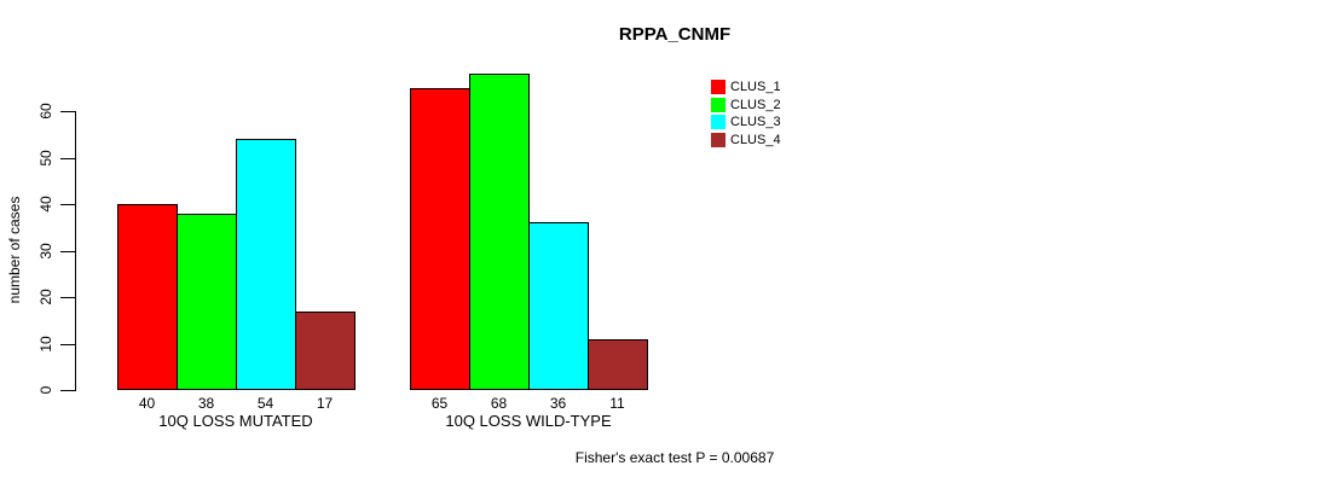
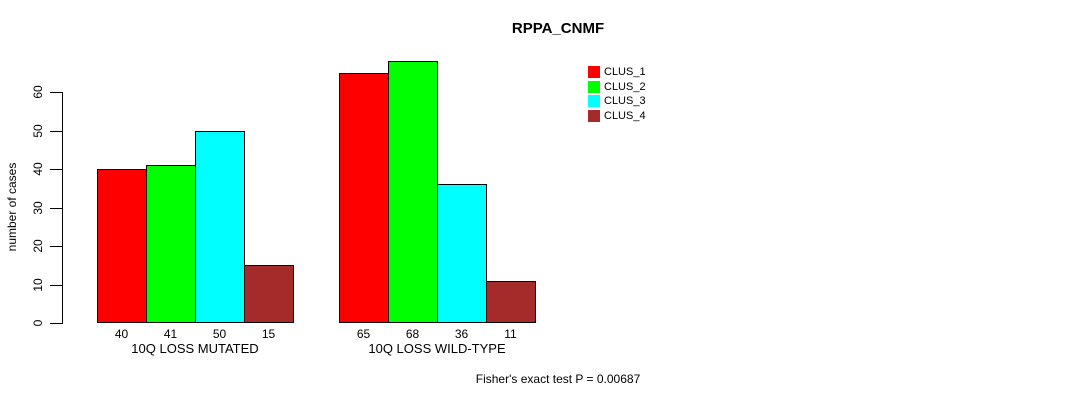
CLUS_2/10Q LOSS MUTATED: 38 -> 41
CLUS_3/10Q LOSS MUTATED: 54 -> 50
CLUS_4/10Q LOSS MUTATED: 17 -> 15
